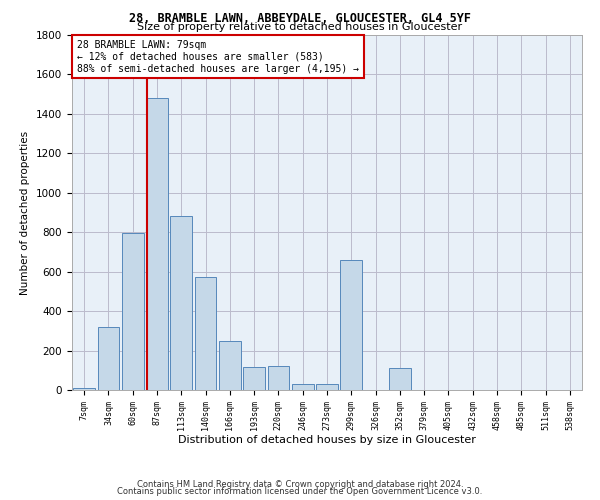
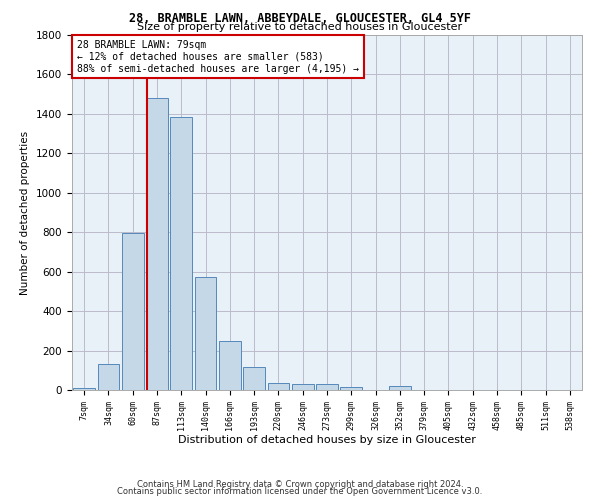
34sqm: 320 -> 130
113sqm: 880 -> 1380
220sqm: 120 -> 40
299sqm: 660 -> 20
352sqm: 110 -> 20
